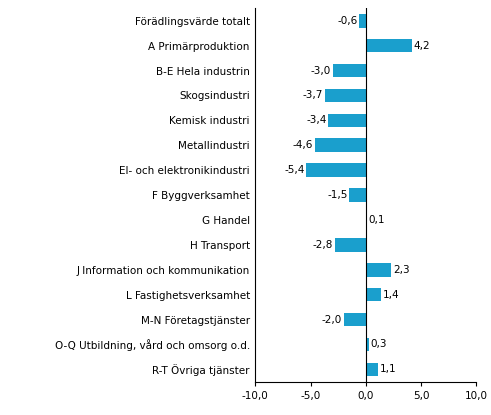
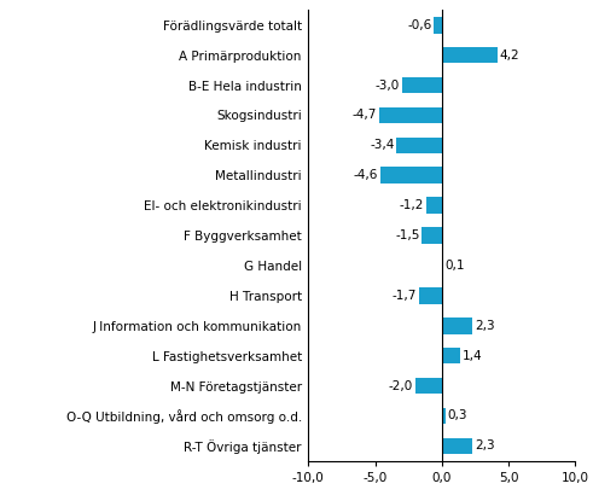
Skogsindustri: -3,7 -> -4,7
El- och elektronikindustri: -5,4 -> -1,2
H Transport: -2,8 -> -1,7
R-T Övriga tjänster: 1,1 -> 2,3
